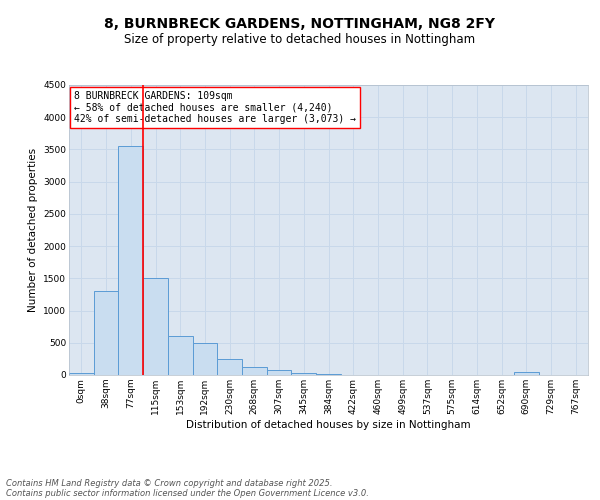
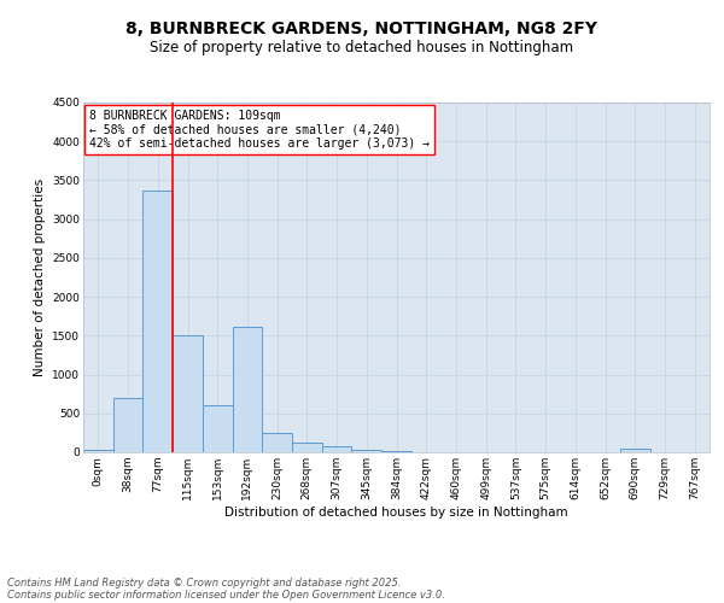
38sqm: 1300 -> 700
77sqm: 3550 -> 3360
192sqm: 500 -> 1620
